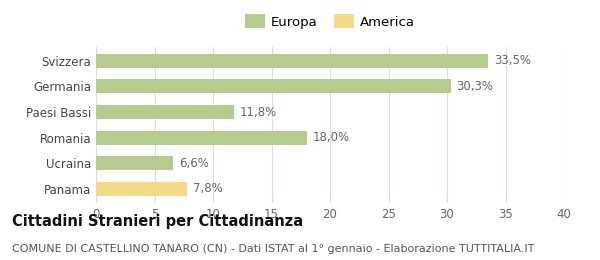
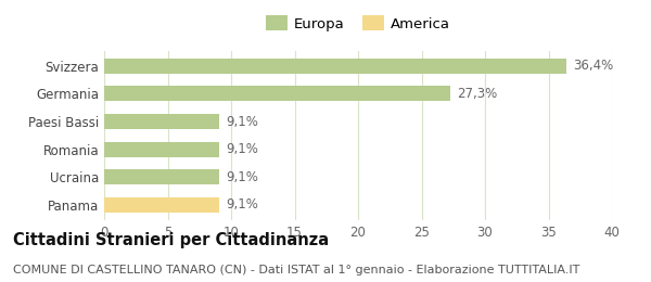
Svizzera: 33,5% -> 36,4%
Germania: 30,3% -> 27,3%
Paesi Bassi: 11,8% -> 9,1%
Romania: 18,0% -> 9,1%
Ucraina: 6,6% -> 9,1%
Panama: 7,8% -> 9,1%
